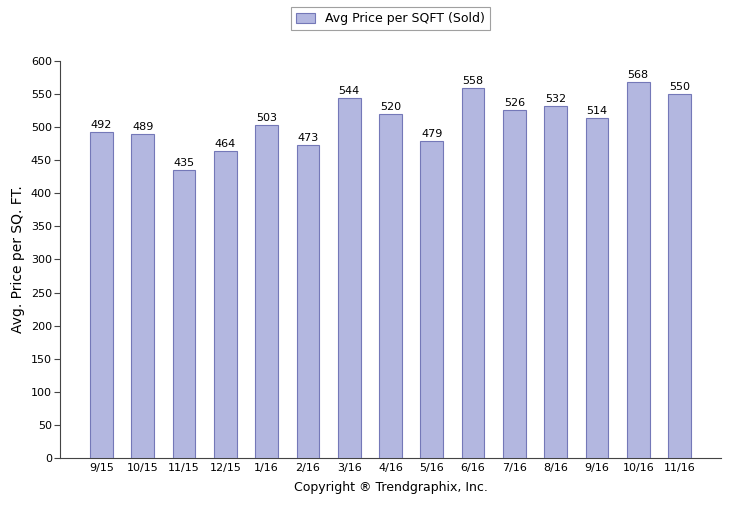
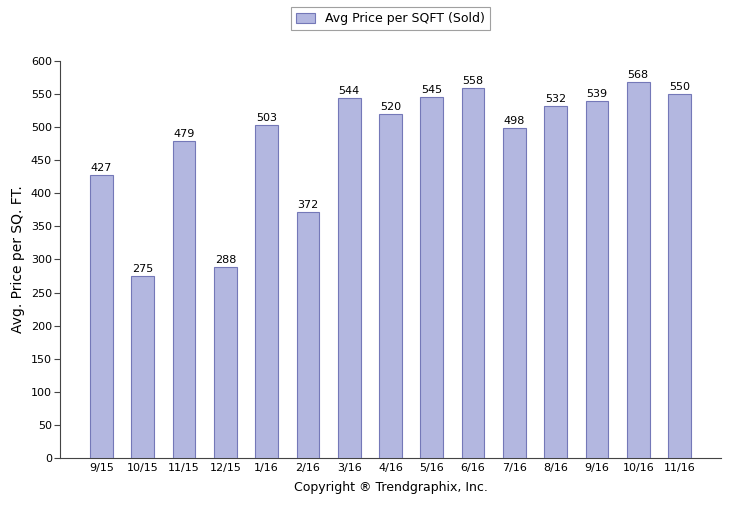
9/15: 492 -> 427
10/15: 489 -> 275
11/15: 435 -> 479
12/15: 464 -> 288
2/16: 473 -> 372
5/16: 479 -> 545
7/16: 526 -> 498
9/16: 514 -> 539
